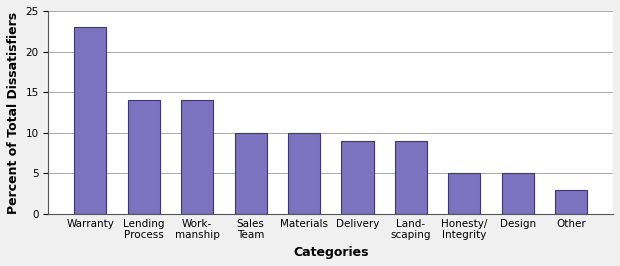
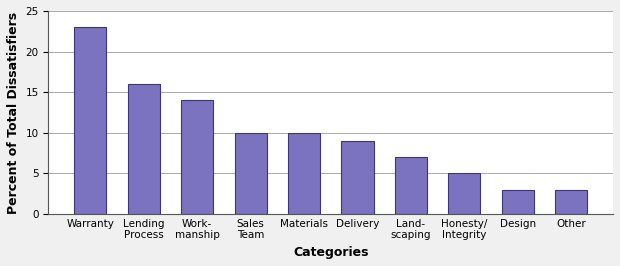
Lending Process: 14 -> 16
Land- scaping: 9 -> 7
Design: 5 -> 3
